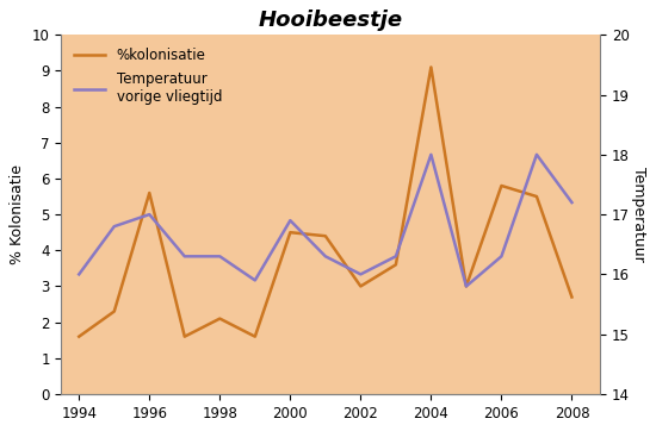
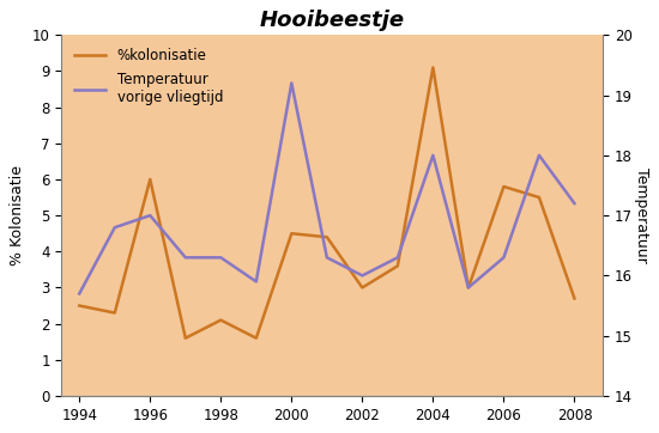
%kolonisatie/1994: 1.6 -> 2.5
Temperatuur vorige vliegtijd/1994: 16.0 -> 15.7
%kolonisatie/1996: 5.6 -> 6.0
Temperatuur vorige vliegtijd/2000: 16.9 -> 19.2
